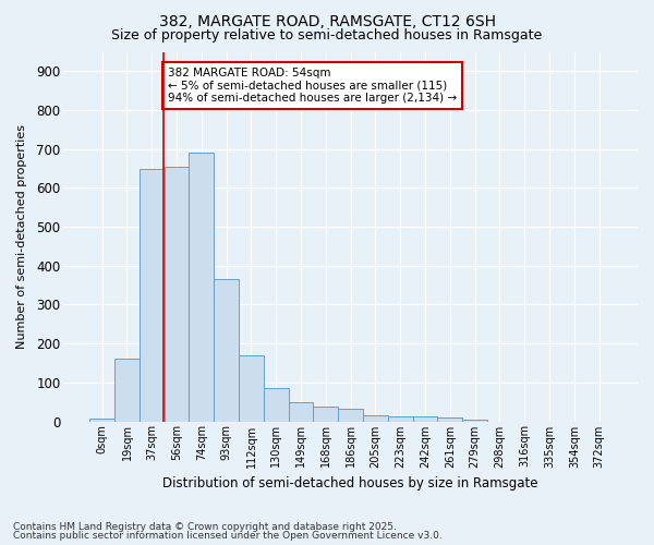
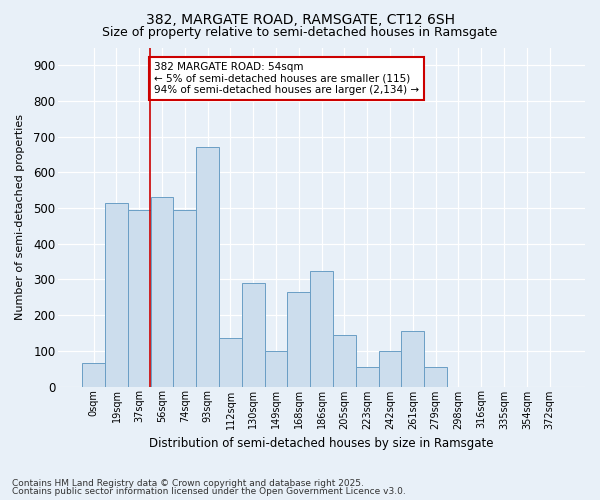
0sqm: 8 -> 65
19sqm: 160 -> 515
37sqm: 650 -> 495
56sqm: 655 -> 530
74sqm: 690 -> 495
93sqm: 365 -> 670
112sqm: 170 -> 135
130sqm: 85 -> 290
149sqm: 50 -> 100
168sqm: 37 -> 265
186sqm: 32 -> 325
205sqm: 15 -> 145
223sqm: 13 -> 55
242sqm: 13 -> 100
261sqm: 10 -> 155
279sqm: 4 -> 55
